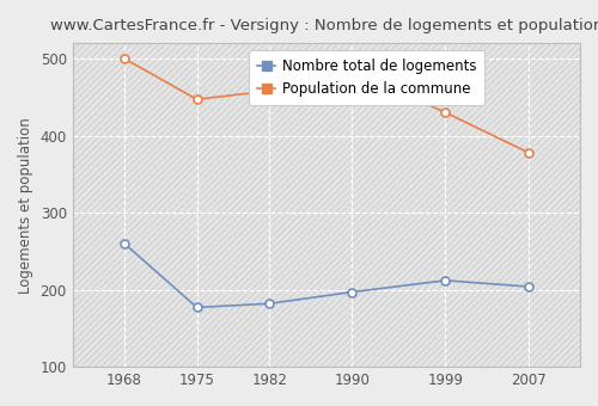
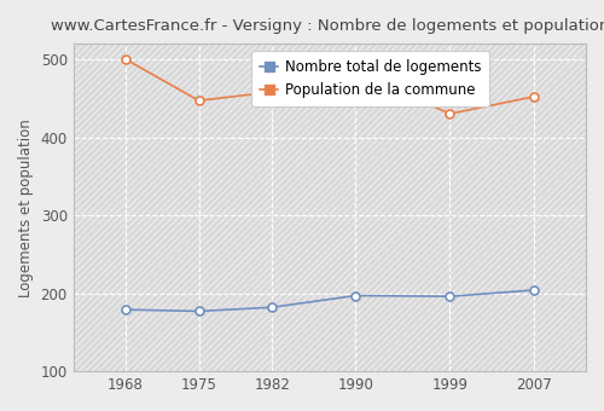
Nombre total de logements/1968: 260 -> 179
Nombre total de logements/1999: 212 -> 196
Population de la commune/2007: 378 -> 452
